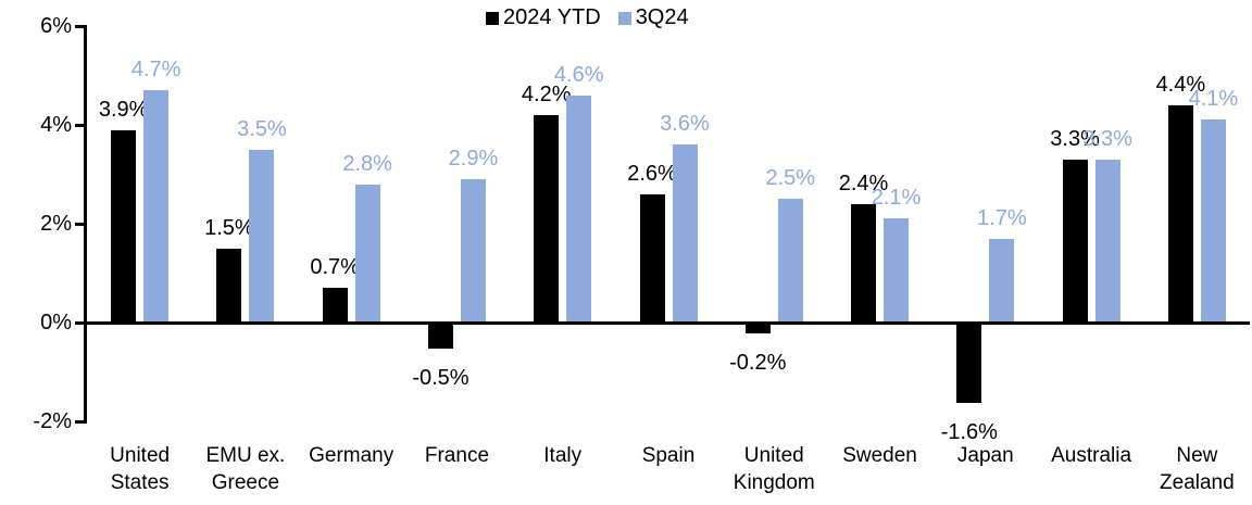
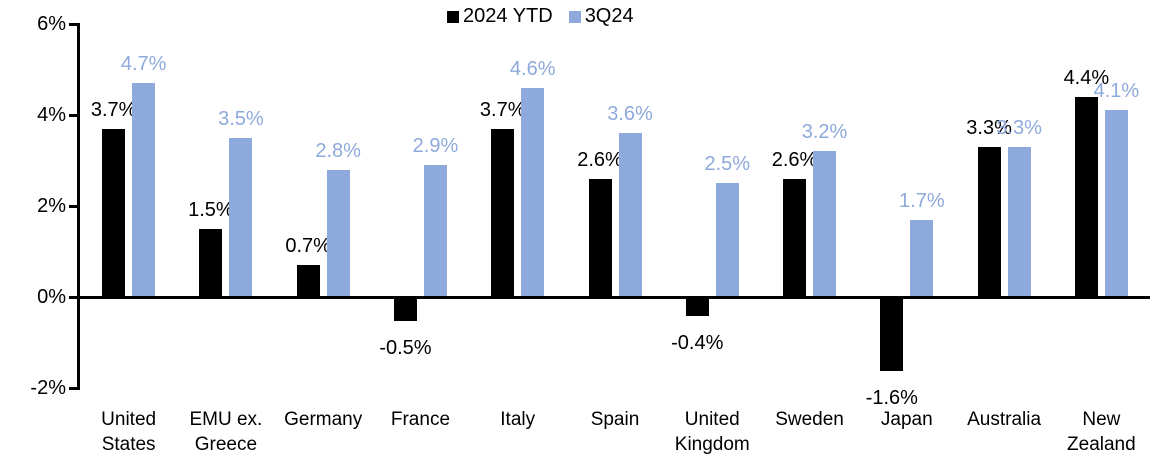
2024 YTD/United States: 3.9% -> 3.7%
2024 YTD/Italy: 4.2% -> 3.7%
2024 YTD/United Kingdom: -0.2% -> -0.4%
2024 YTD/Sweden: 2.4% -> 2.6%
3Q24/Sweden: 2.1% -> 3.2%
